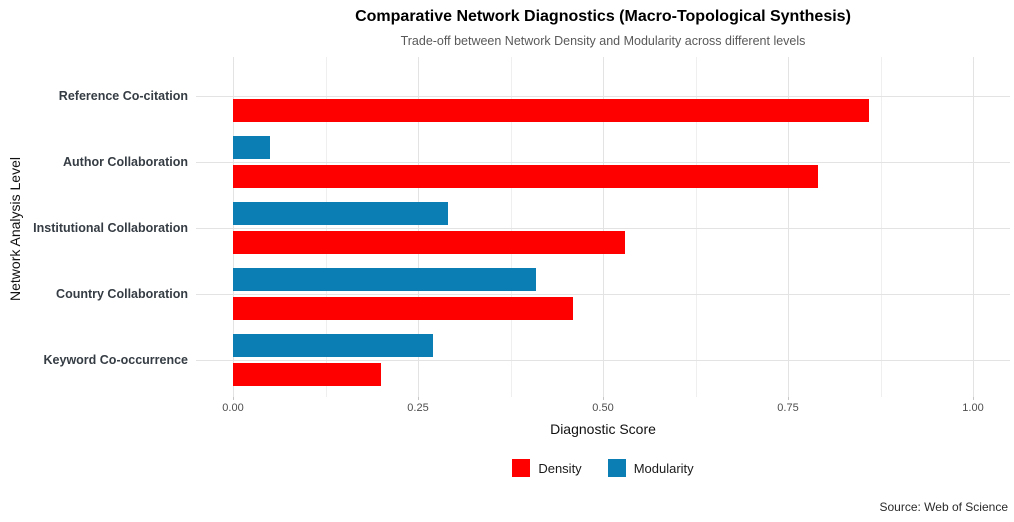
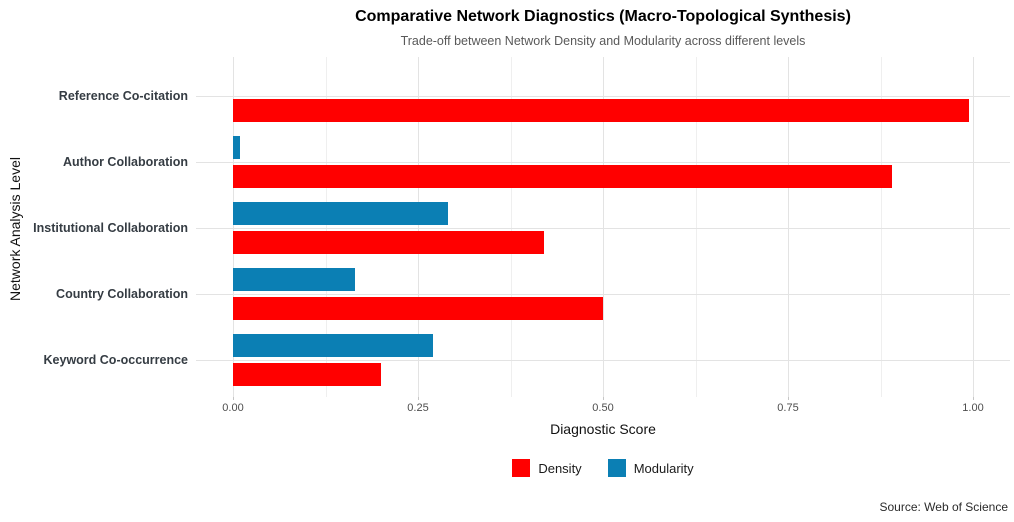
Density/Reference Co-citation: 0.86 -> 0.99
Density/Author Collaboration: 0.79 -> 0.89
Modularity/Author Collaboration: 0.05 -> 0.01
Density/Institutional Collaboration: 0.53 -> 0.42
Density/Country Collaboration: 0.46 -> 0.50
Modularity/Country Collaboration: 0.41 -> 0.17
